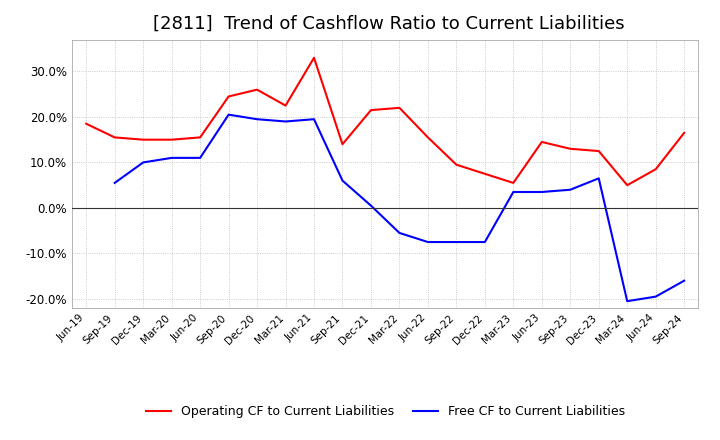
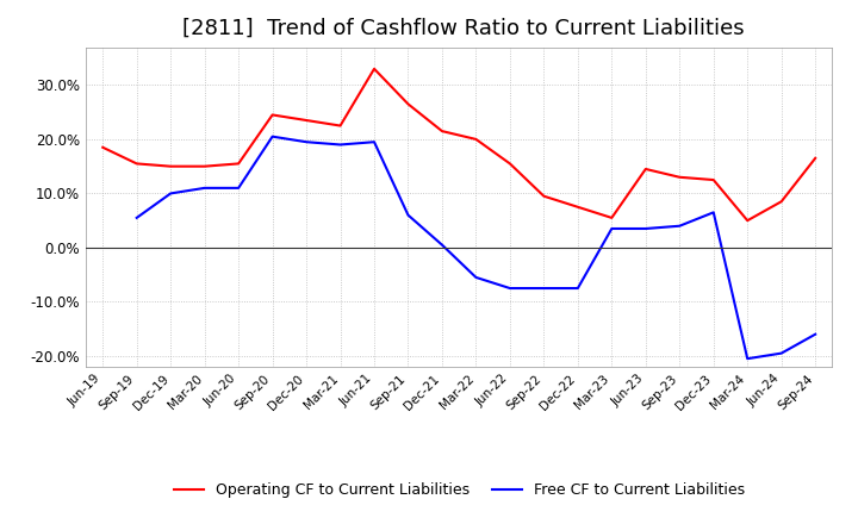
Operating CF to Current Liabilities/Dec-20: 26.0% -> 23.5%
Operating CF to Current Liabilities/Sep-21: 14.0% -> 26.5%
Operating CF to Current Liabilities/Mar-22: 22.0% -> 20.0%
